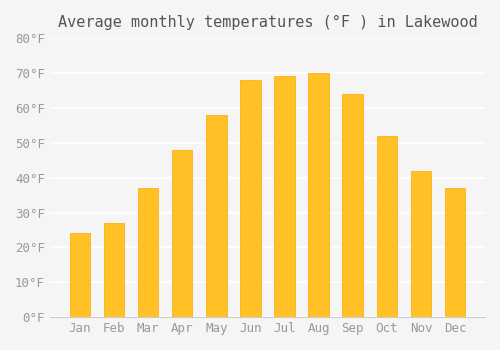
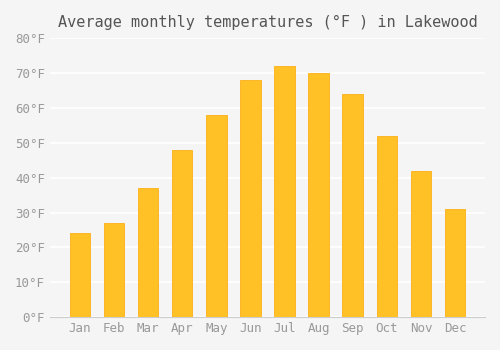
Jul: 69°F -> 72°F
Dec: 37°F -> 31°F
